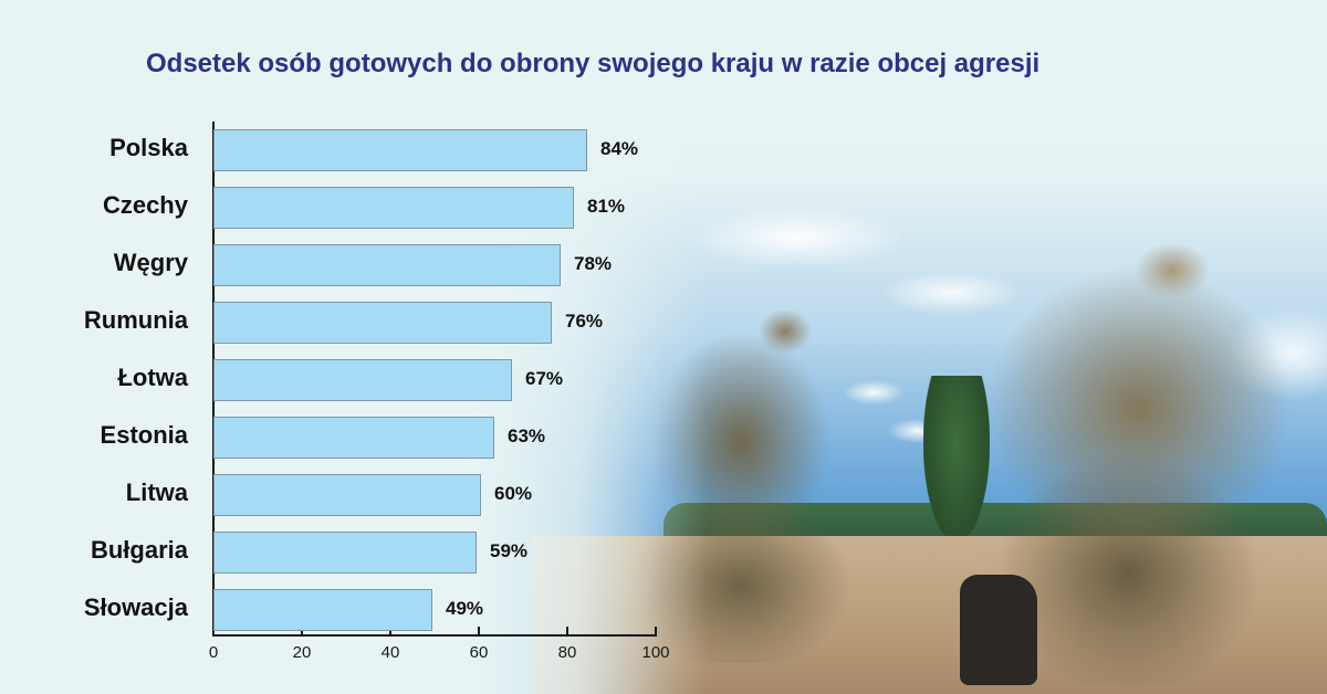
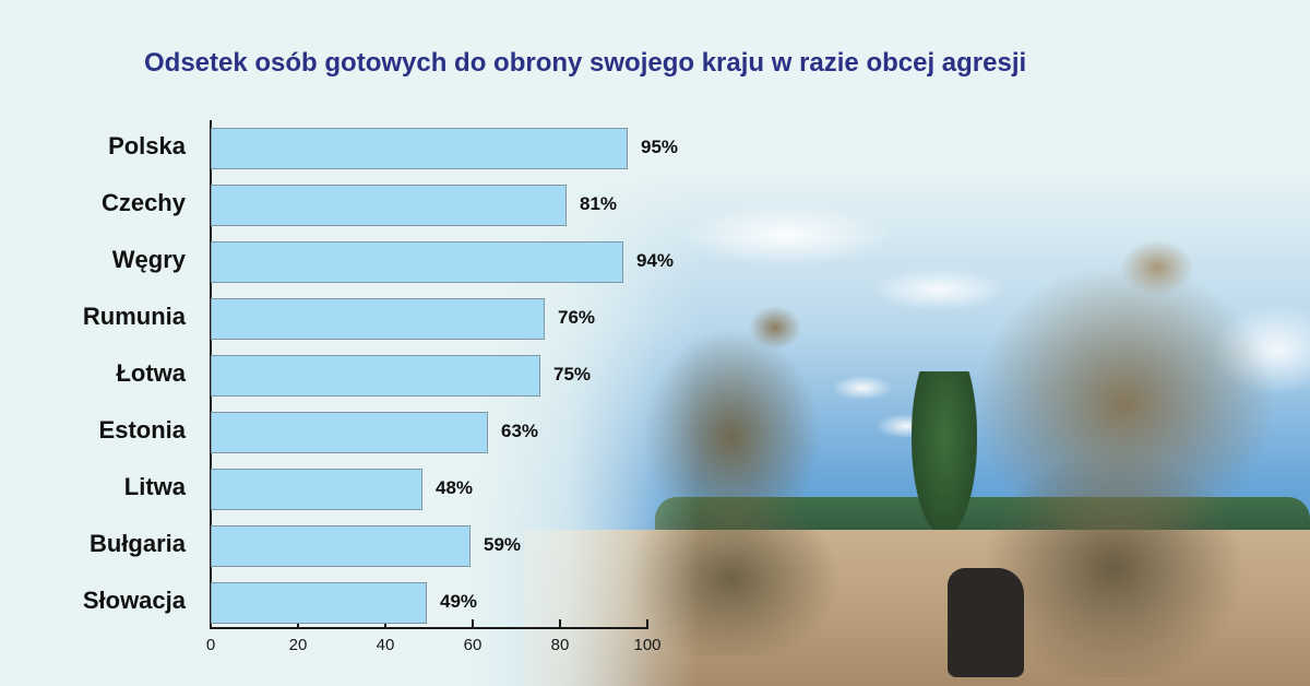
Polska: 84% -> 95%
Węgry: 78% -> 94%
Łotwa: 67% -> 75%
Litwa: 60% -> 48%
